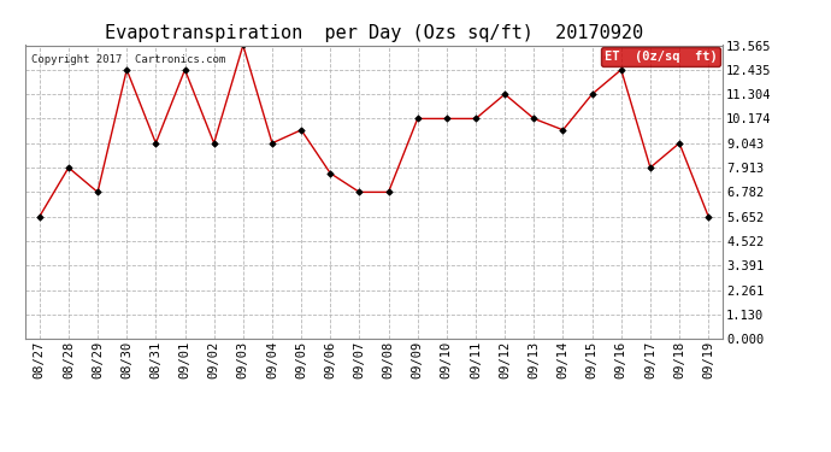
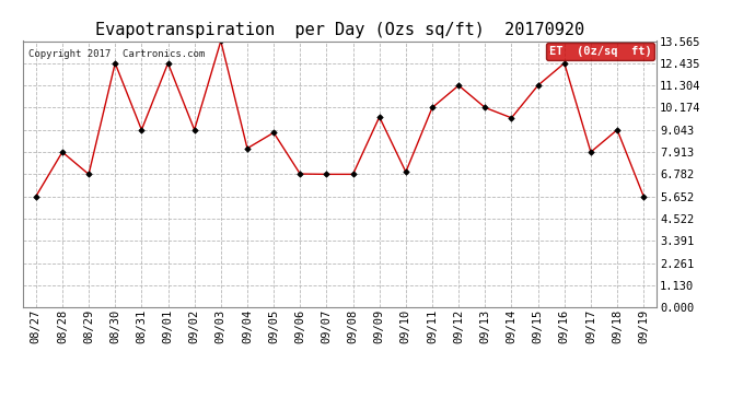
09/04: 9.0 -> 8.1
09/05: 9.7 -> 8.9
09/06: 7.7 -> 6.8
09/09: 10.2 -> 9.7
09/10: 10.2 -> 6.9
